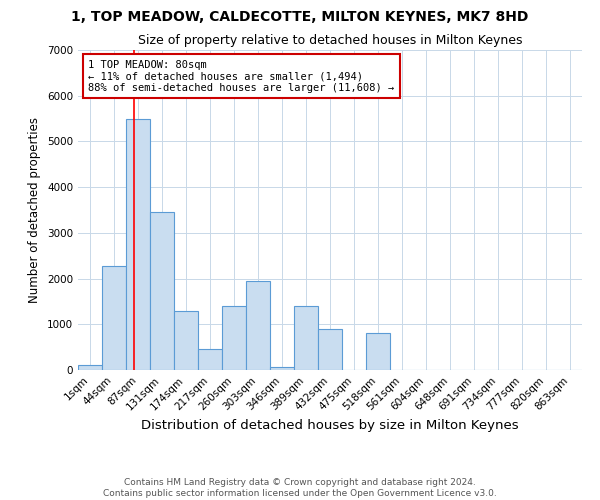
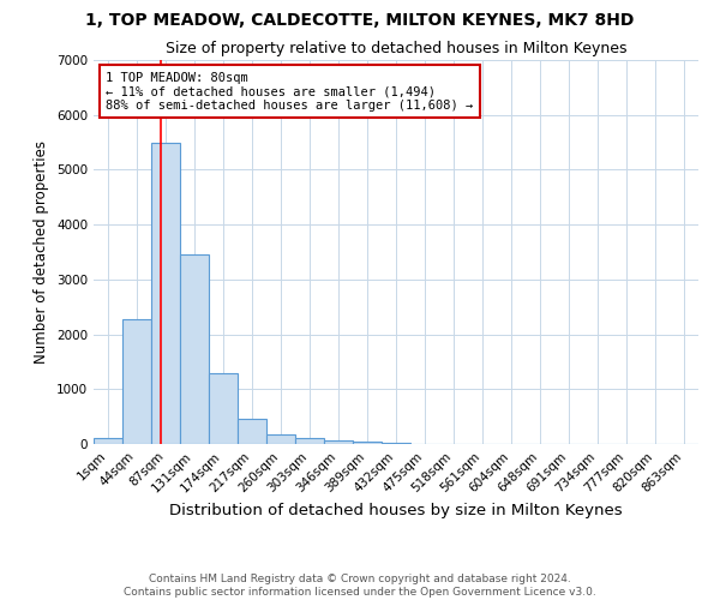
260sqm: 1400 -> 180
303sqm: 1950 -> 100
389sqm: 1400 -> 50
432sqm: 900 -> 30
518sqm: 800 -> 0
